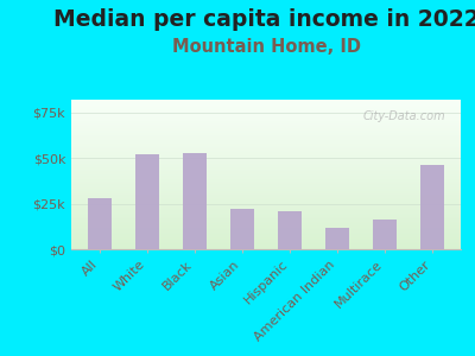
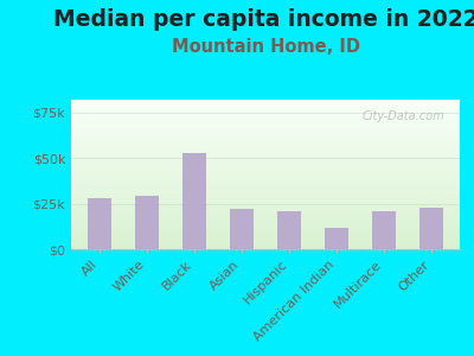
White: $52k -> $29k
Multirace: $16k -> $21k
Other: $46k -> $23k
